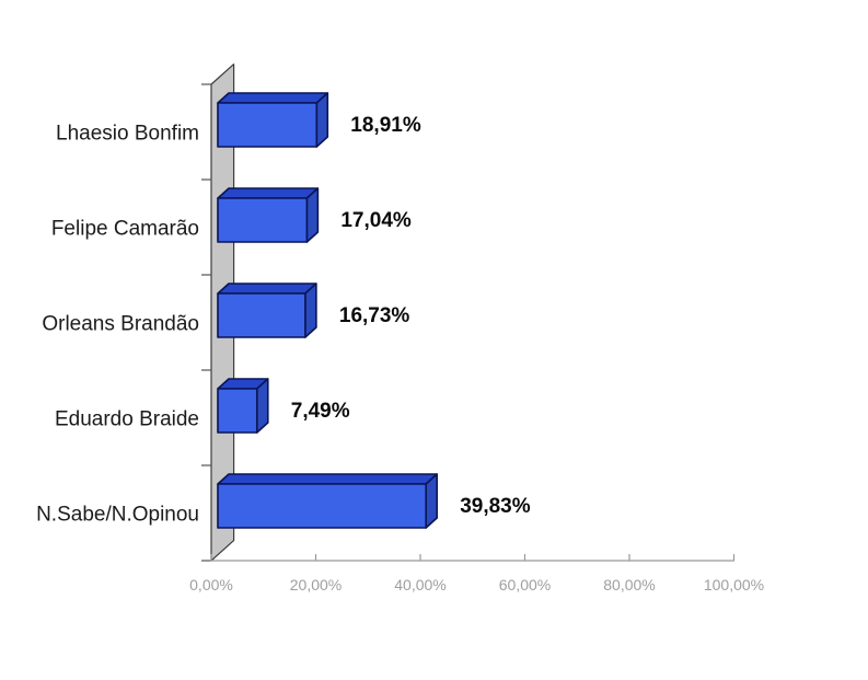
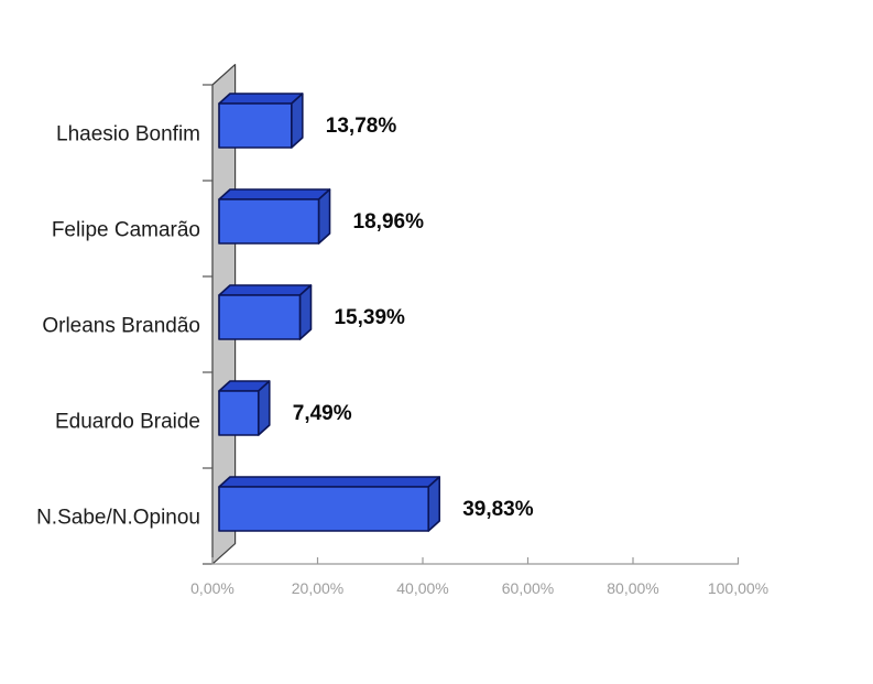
Lhaesio Bonfim: 18,91% -> 13,78%
Felipe Camarão: 17,04% -> 18,96%
Orleans Brandão: 16,73% -> 15,39%
